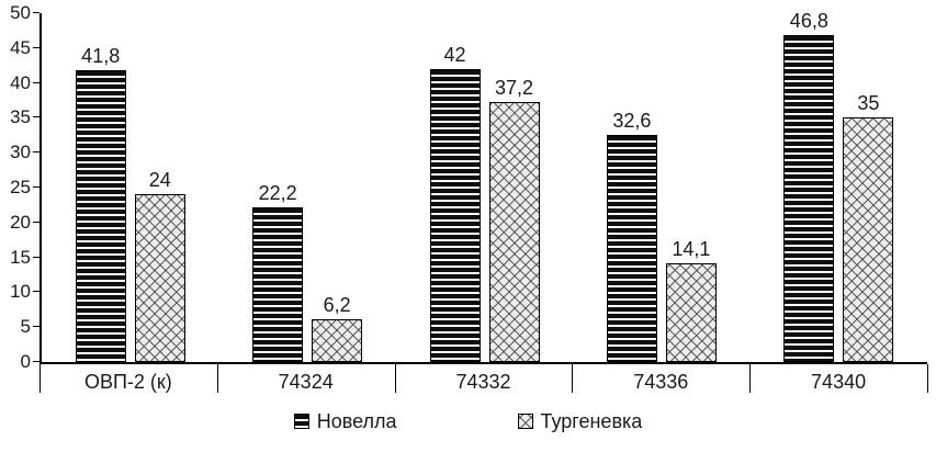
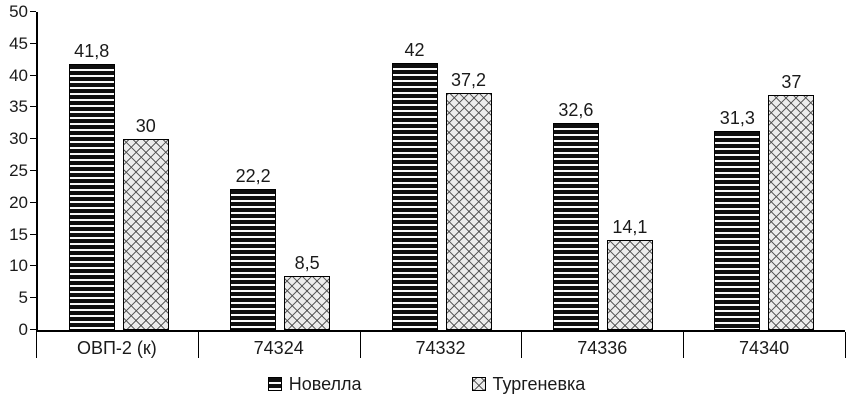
Тургеневка/ОВП-2 (к): 24 -> 30
Тургеневка/74324: 6,2 -> 8,5
Новелла/74340: 46,8 -> 31,3
Тургеневка/74340: 35 -> 37
